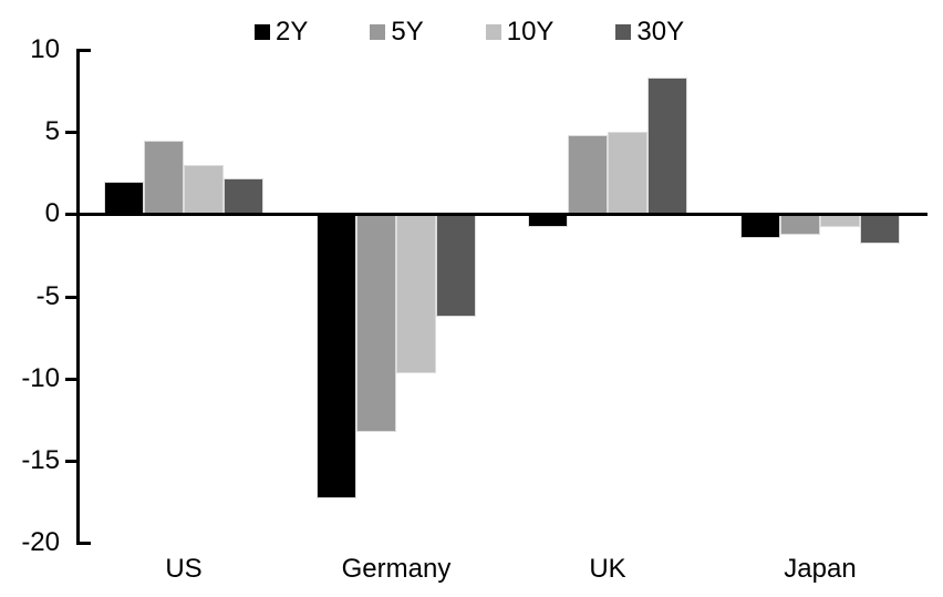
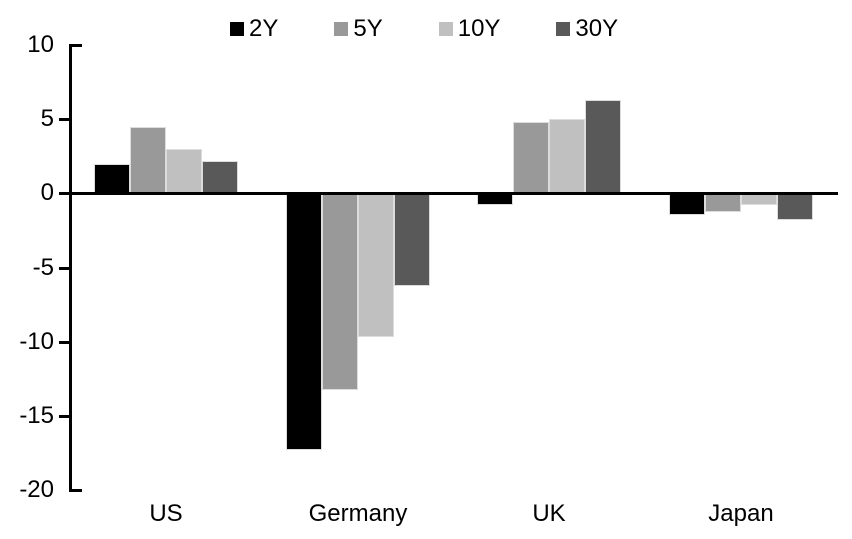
30Y/UK: 8.3 -> 6.3
